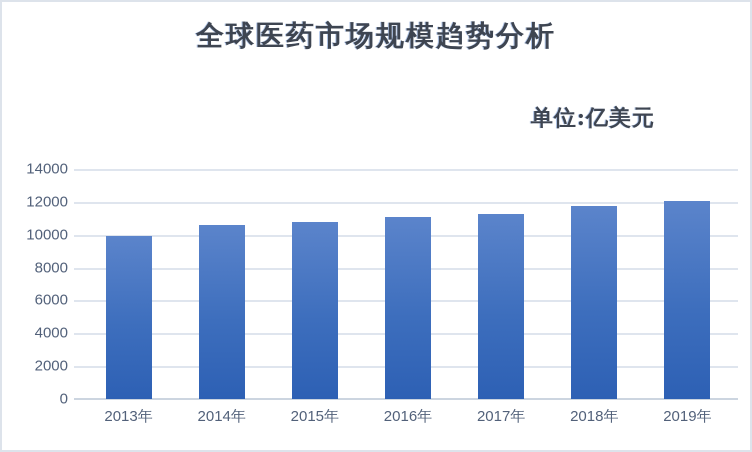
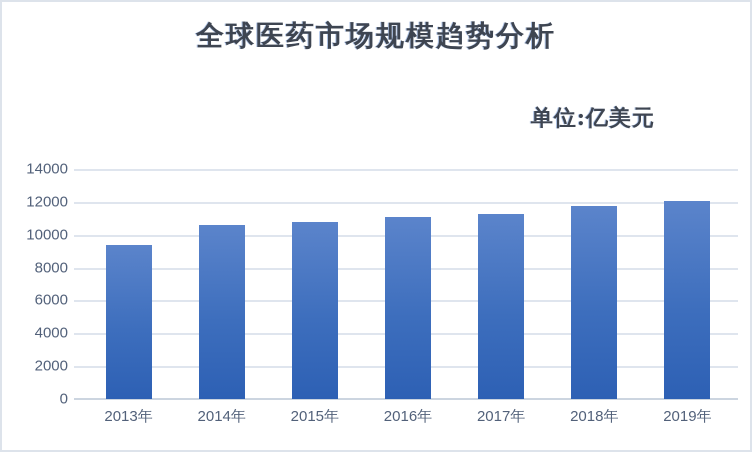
2013年: 9900 -> 9400
